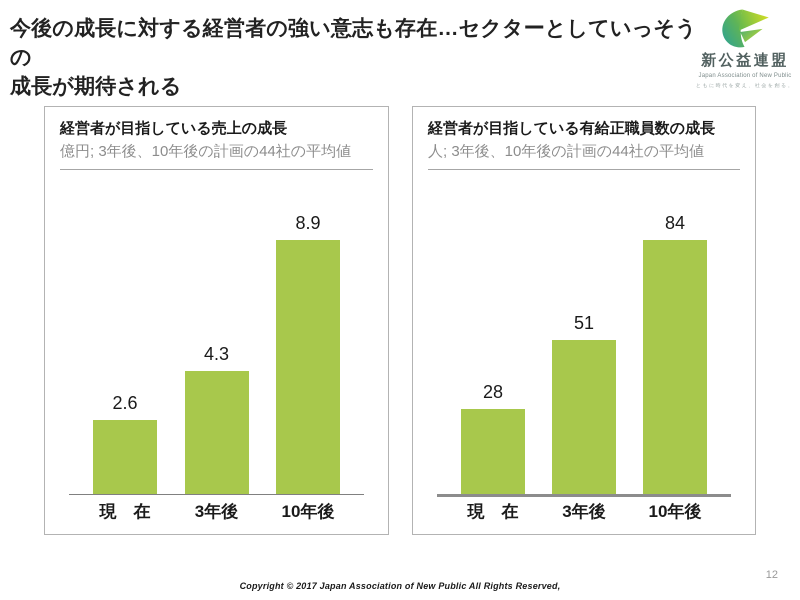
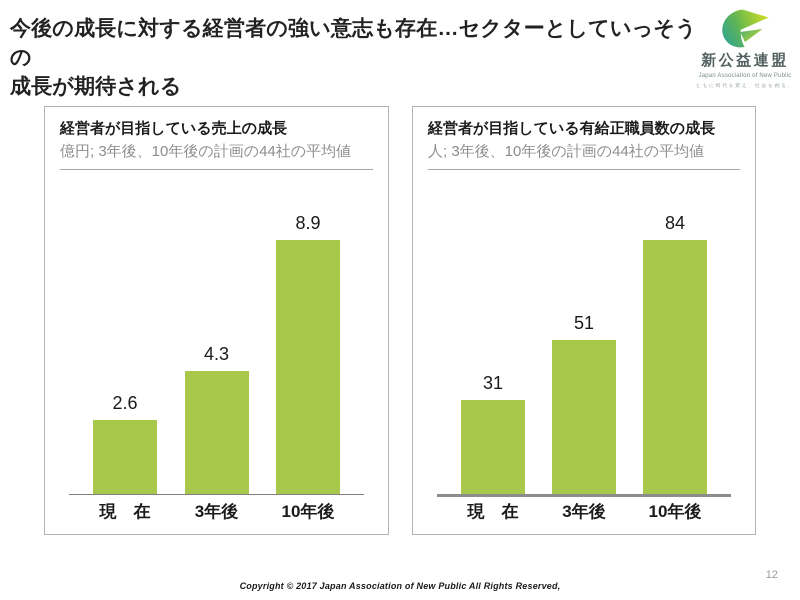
経営者が目指している有給正職員数の成長/現 在: 28 -> 31
